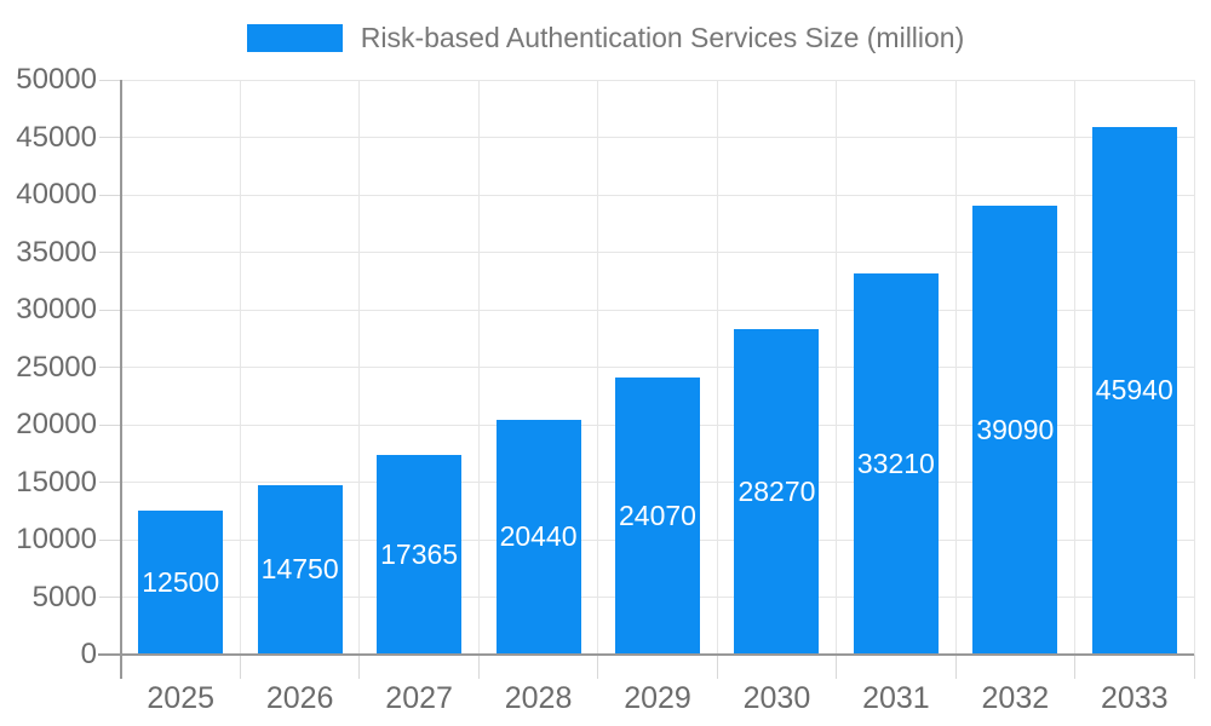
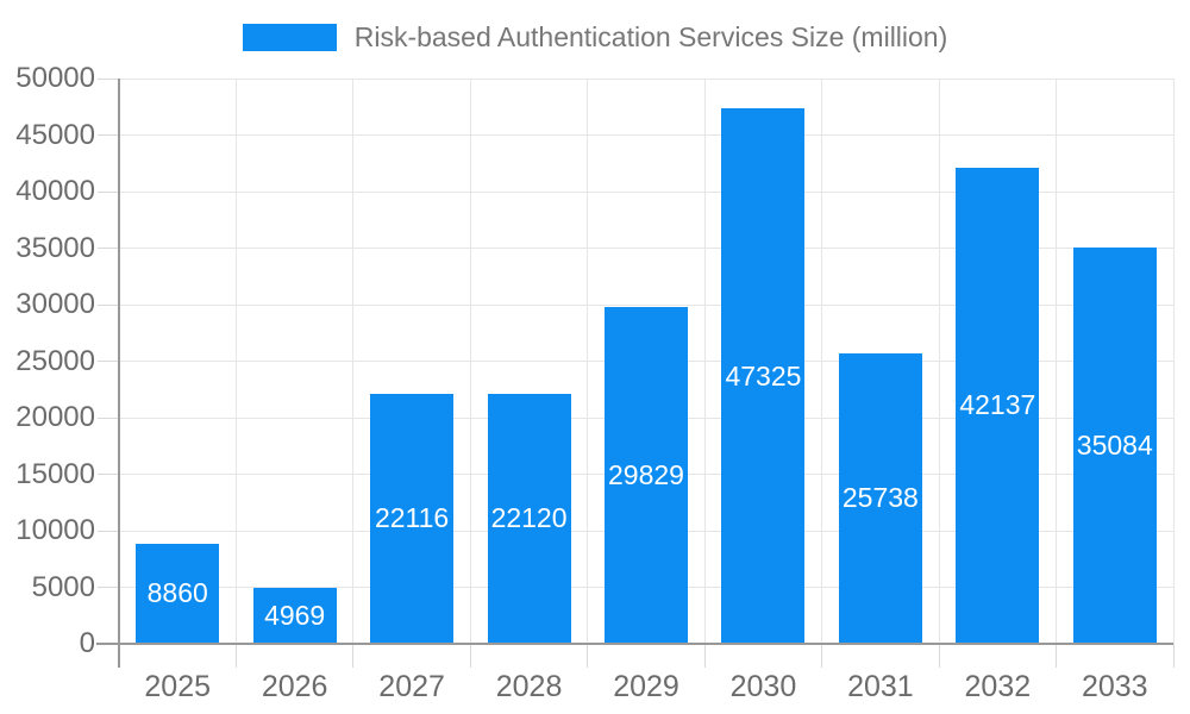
2025: 12500 -> 8860
2026: 14750 -> 4969
2027: 17365 -> 22116
2028: 20440 -> 22120
2029: 24070 -> 29829
2030: 28270 -> 47325
2031: 33210 -> 25738
2032: 39090 -> 42137
2033: 45940 -> 35084
